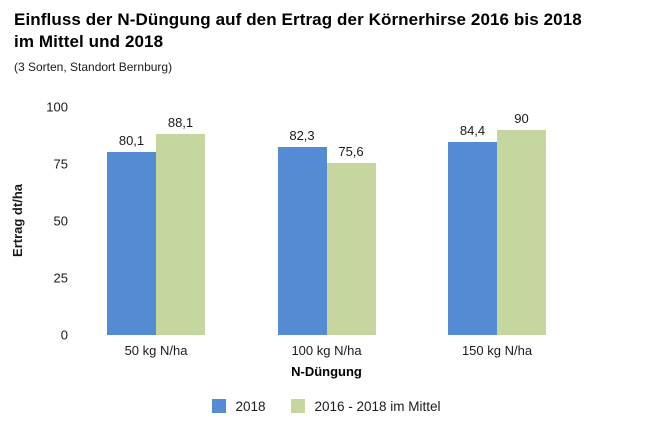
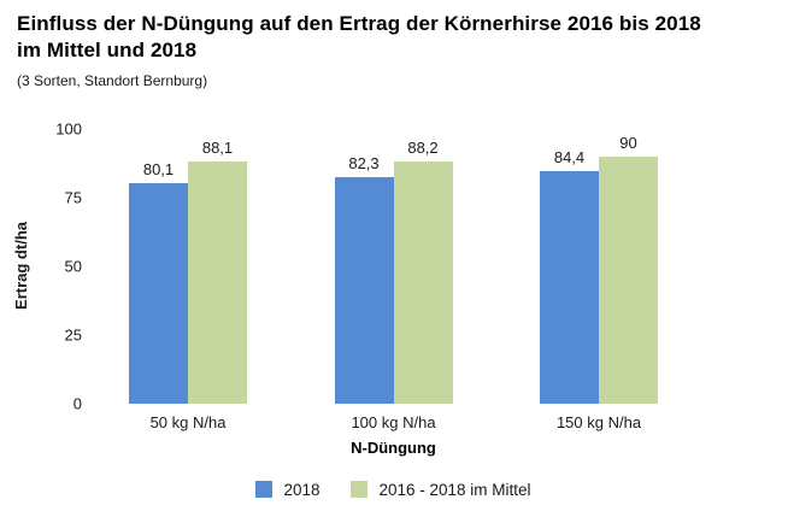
2016 - 2018 im Mittel/100 kg N/ha: 75,6 -> 88,2
